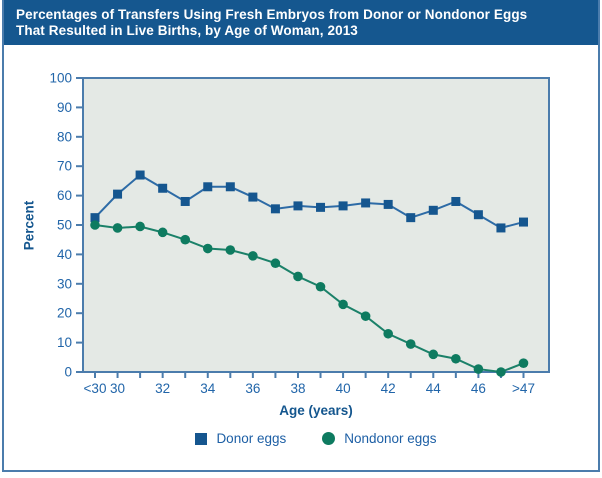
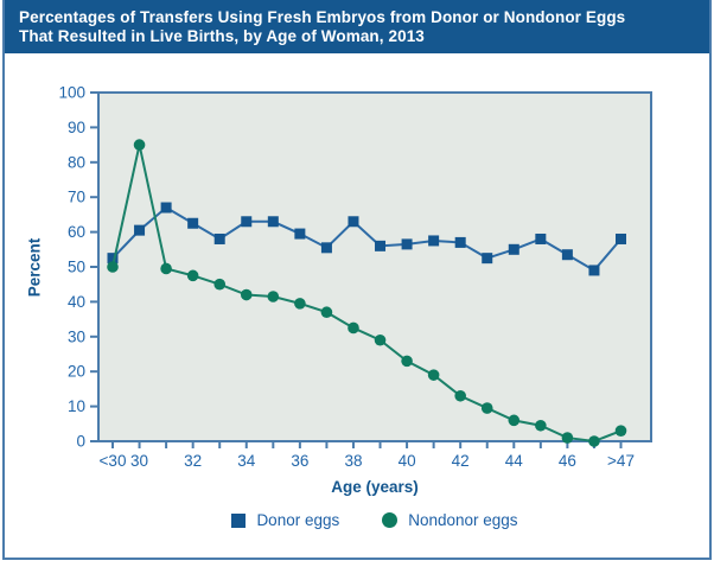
Nondonor eggs/30: 49 -> 85
Donor eggs/38: 56 -> 63
Donor eggs/>47: 51 -> 58
